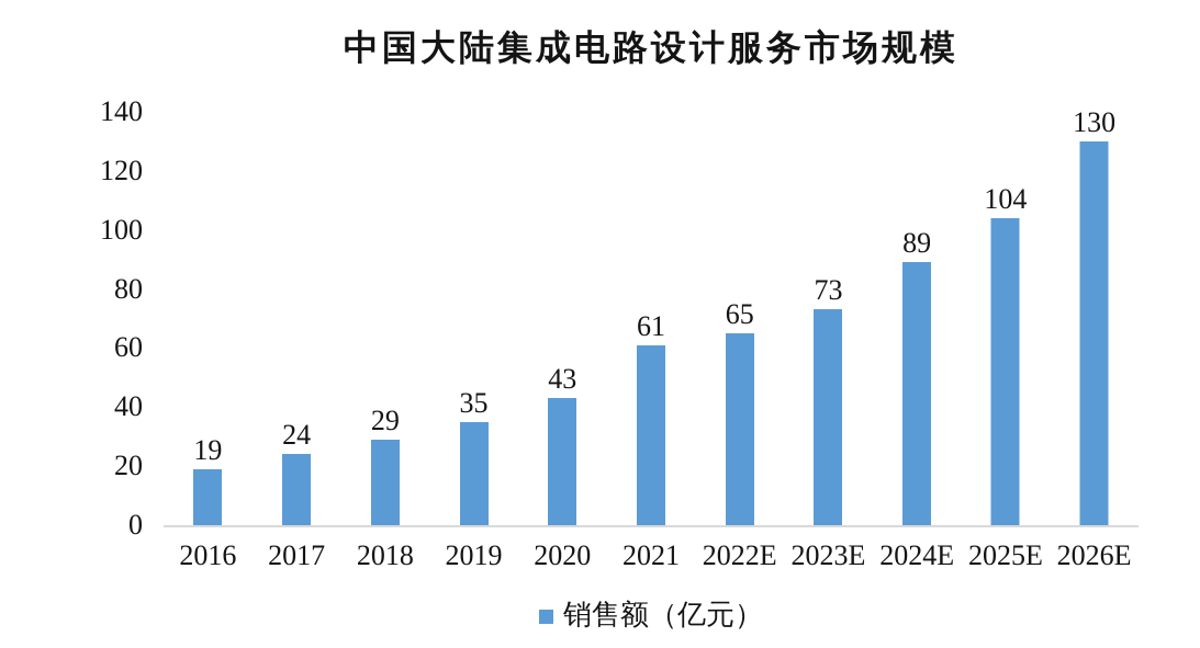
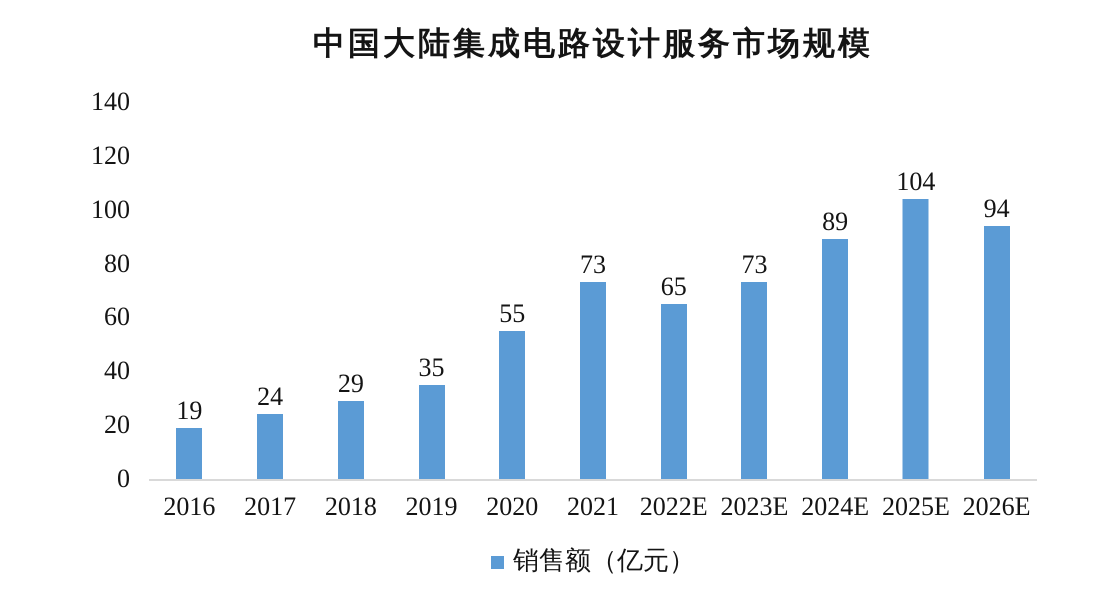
2020: 43 -> 55
2021: 61 -> 73
2026E: 130 -> 94
